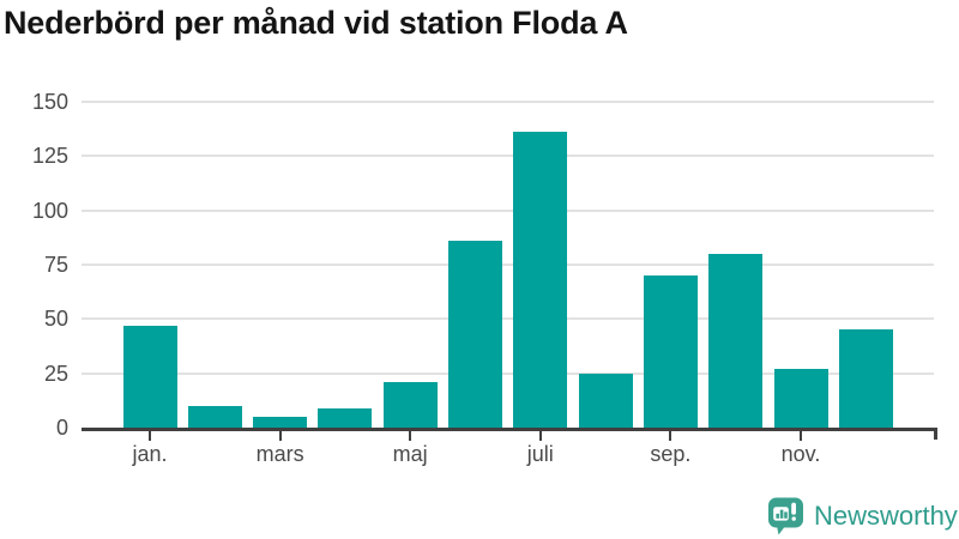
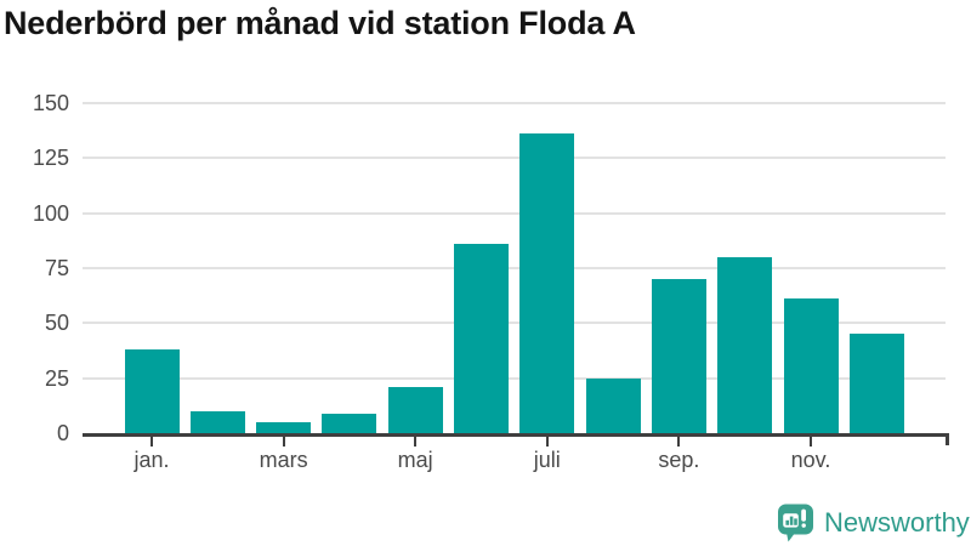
jan.: 47 -> 38
nov.: 27 -> 61
